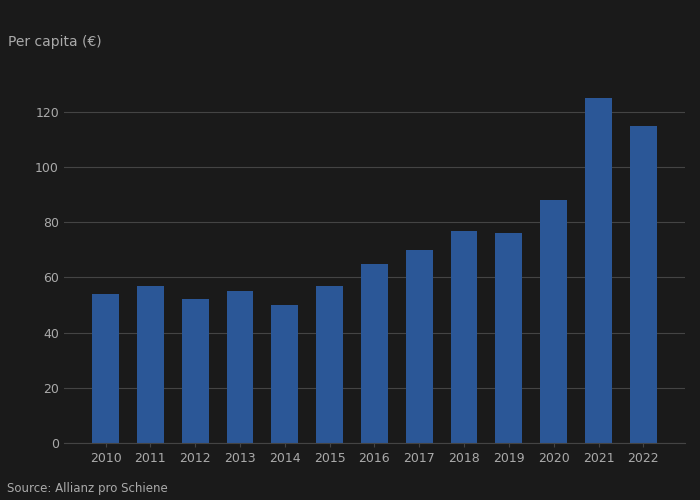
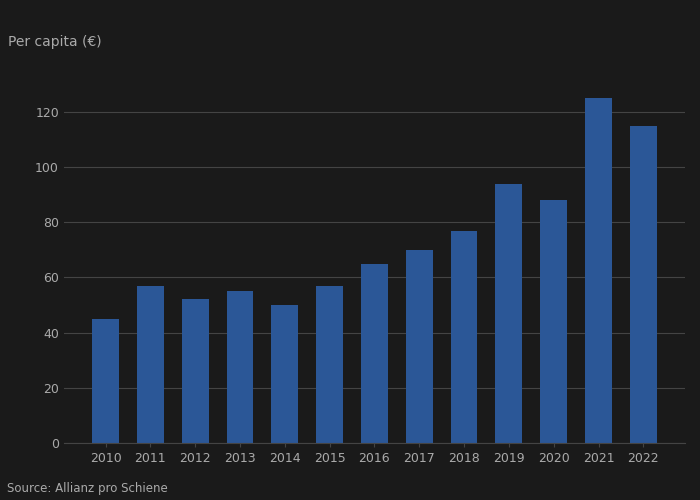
2010: 54 -> 45
2019: 76 -> 94
